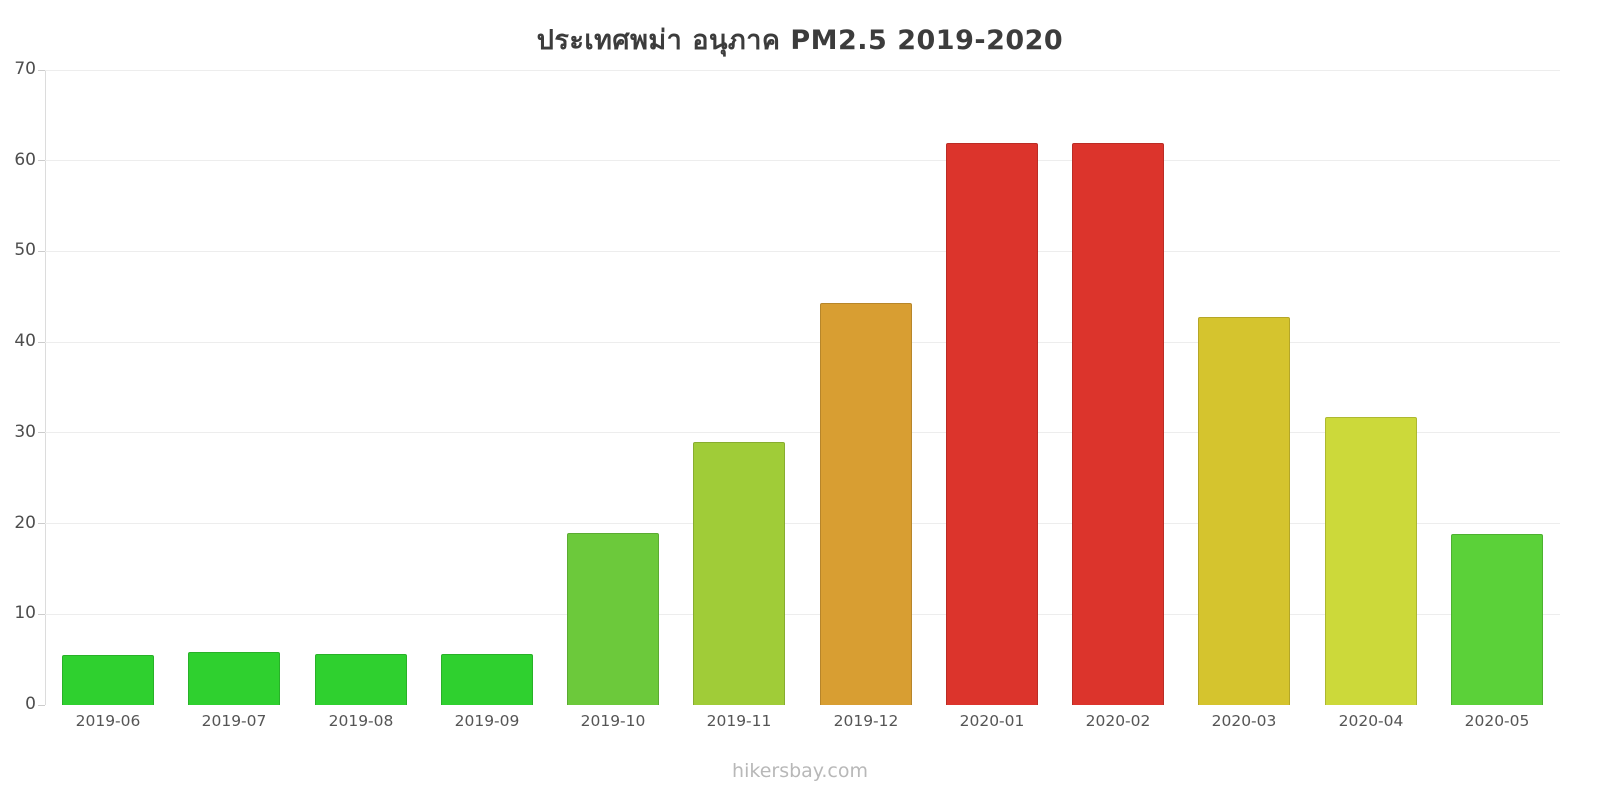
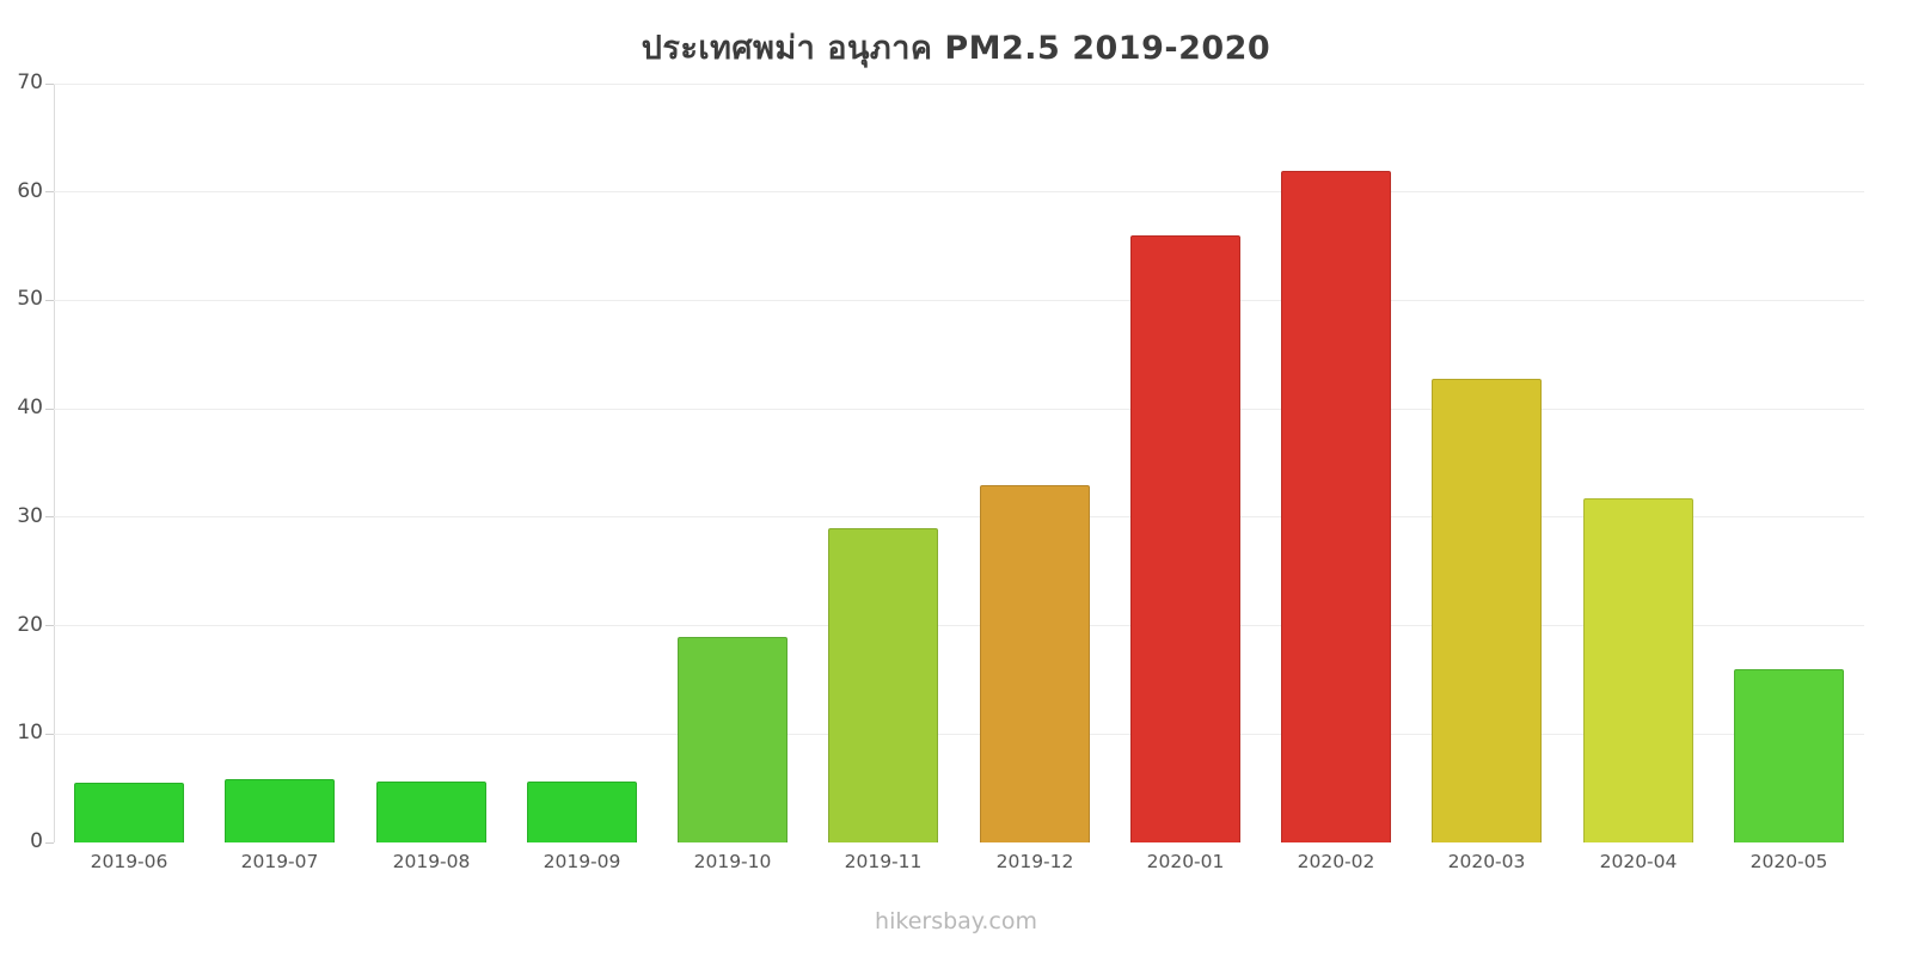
2019-12: 44 -> 33
2020-01: 62 -> 56
2020-05: 19 -> 16
